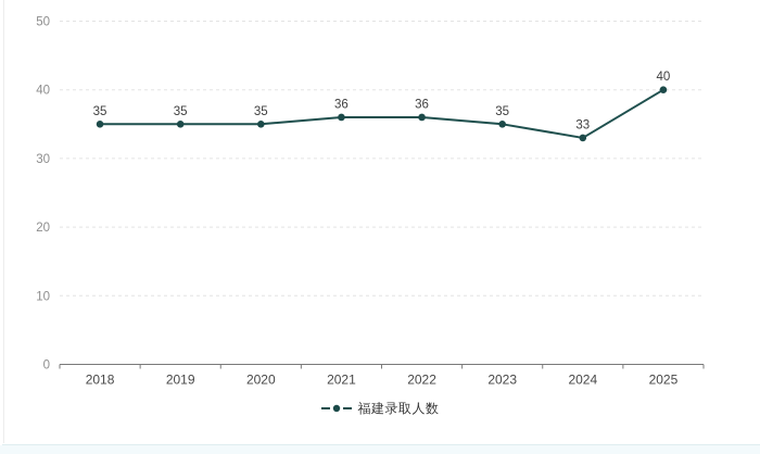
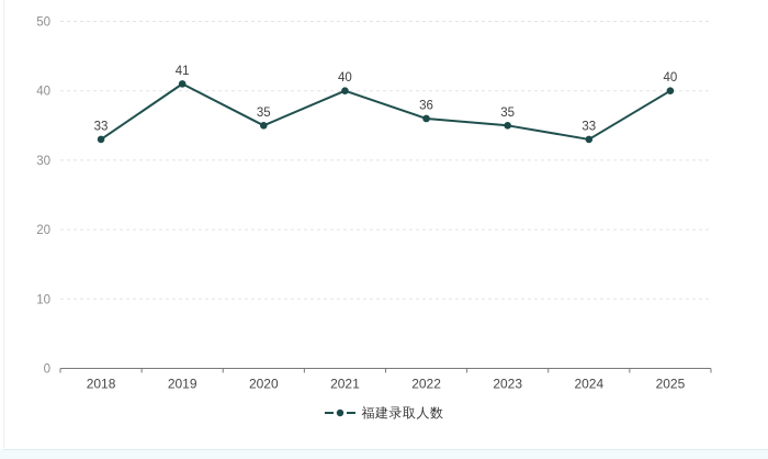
2018: 35 -> 33
2019: 35 -> 41
2021: 36 -> 40
